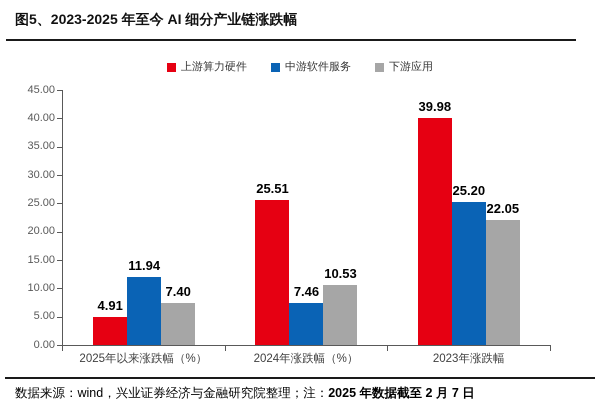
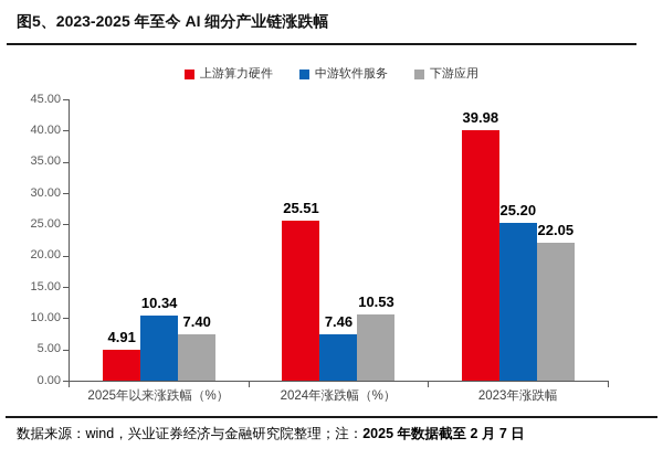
中游软件服务/2025年以来涨跌幅（%）: 11.94 -> 10.34
